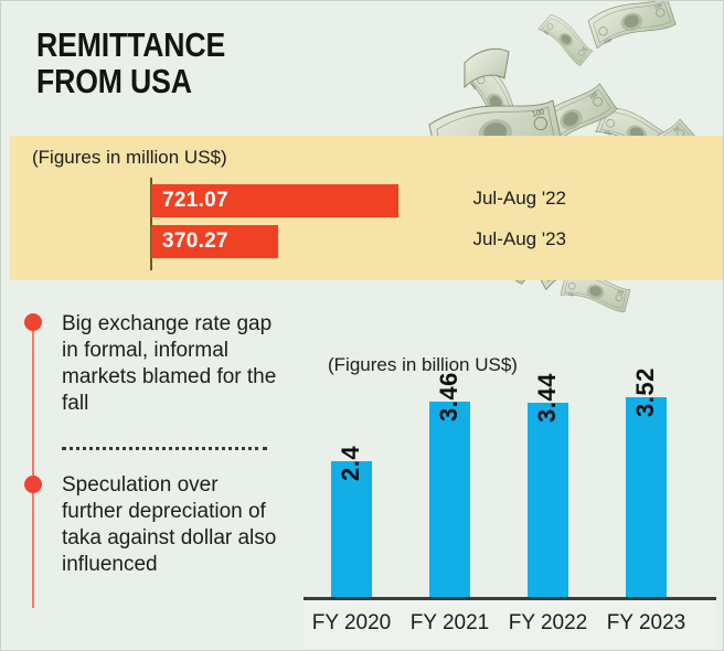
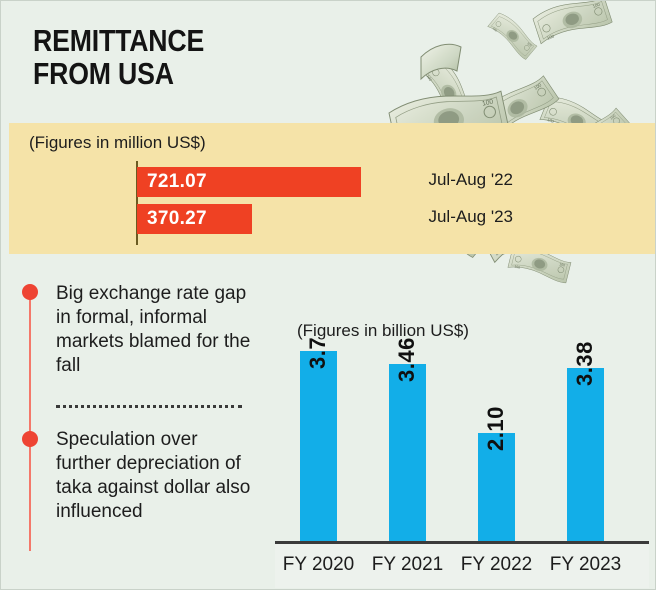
FY 2020: 2.4 -> 3.7
FY 2022: 3.44 -> 2.10
FY 2023: 3.52 -> 3.38
